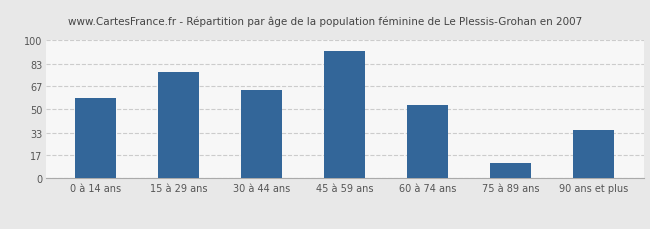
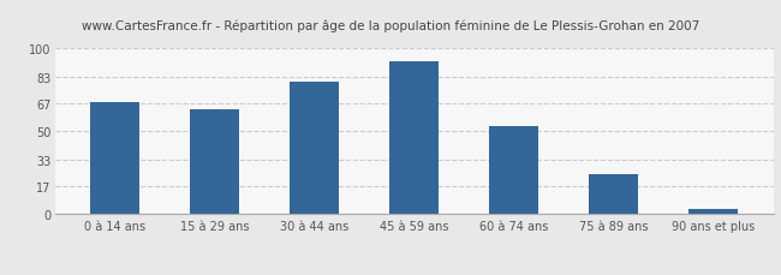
0 à 14 ans: 58 -> 68
15 à 29 ans: 77 -> 63
30 à 44 ans: 64 -> 80
75 à 89 ans: 11 -> 24
90 ans et plus: 35 -> 3
